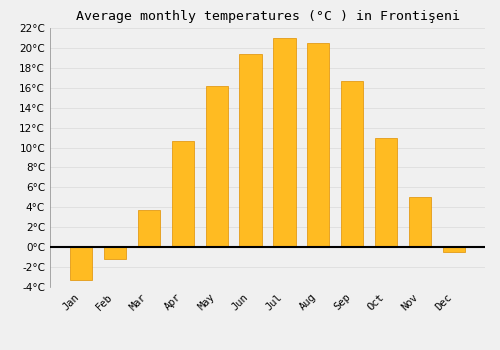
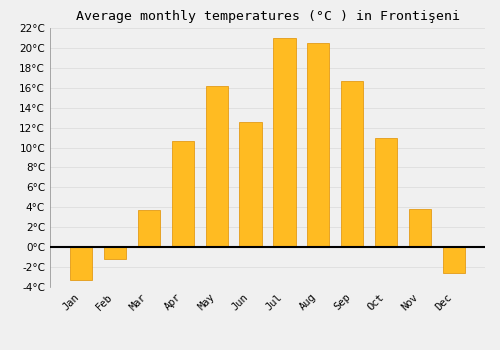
Jun: 19.4°C -> 12.6°C
Nov: 5.0°C -> 3.8°C
Dec: -0.5°C -> -2.6°C
